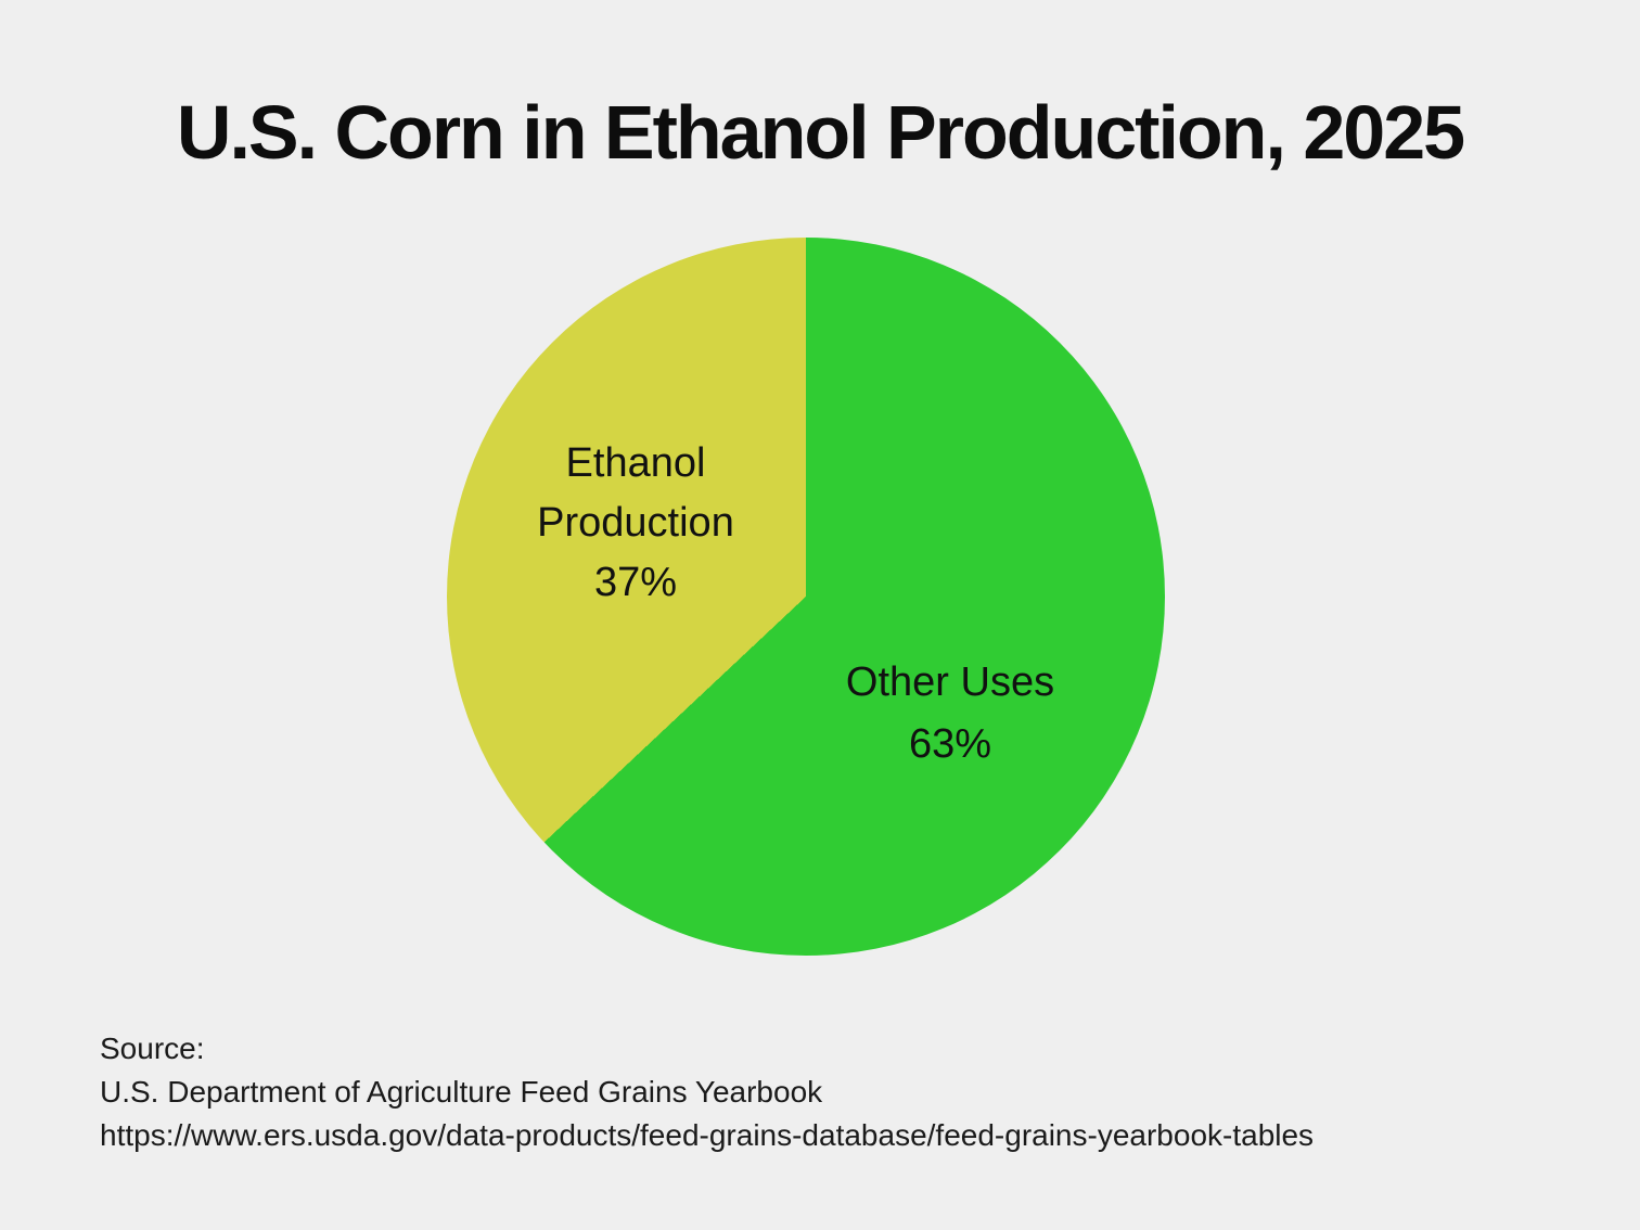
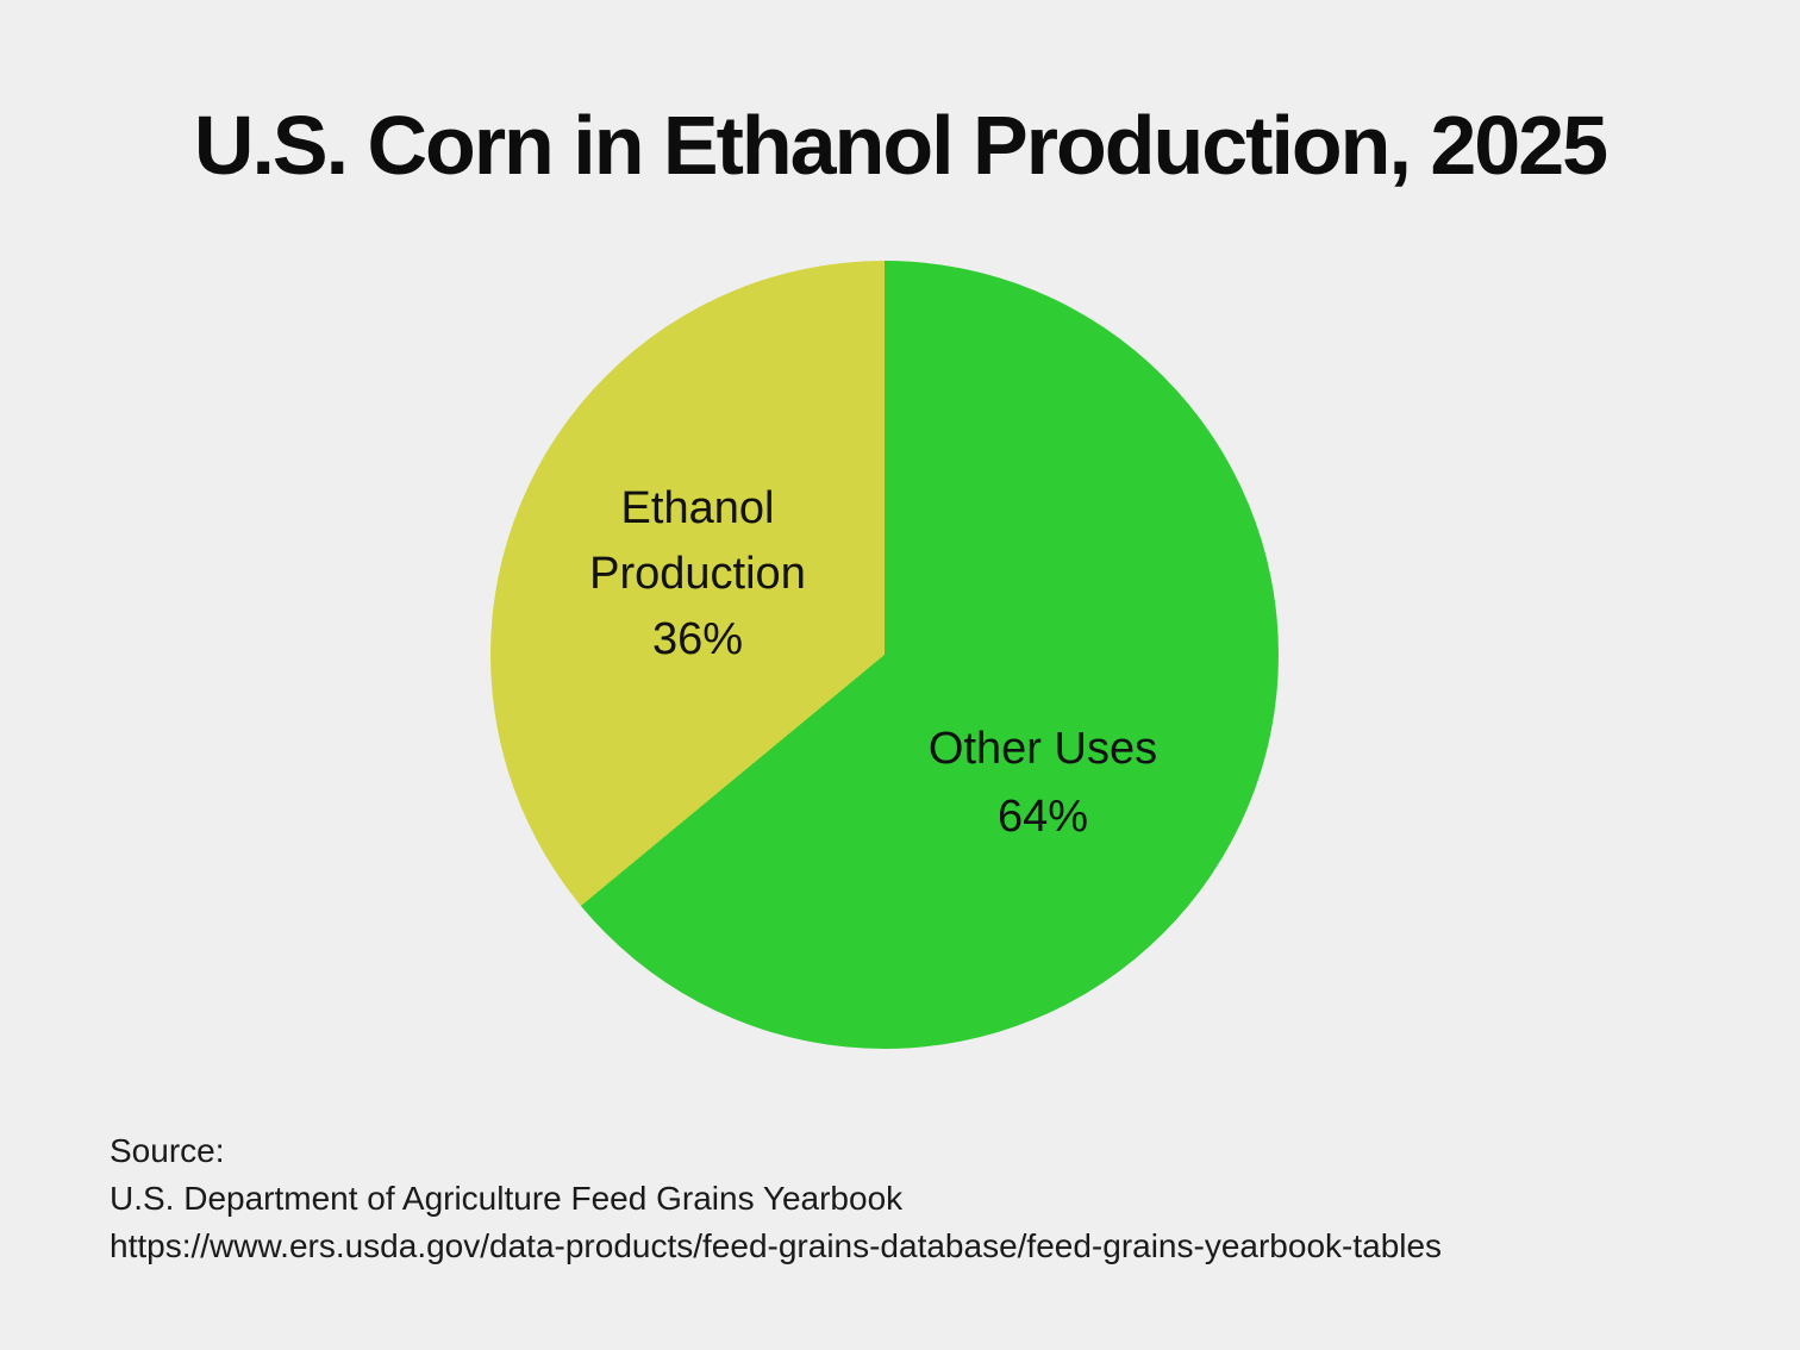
Other Uses: 63% -> 64%
Ethanol Production: 37% -> 36%
